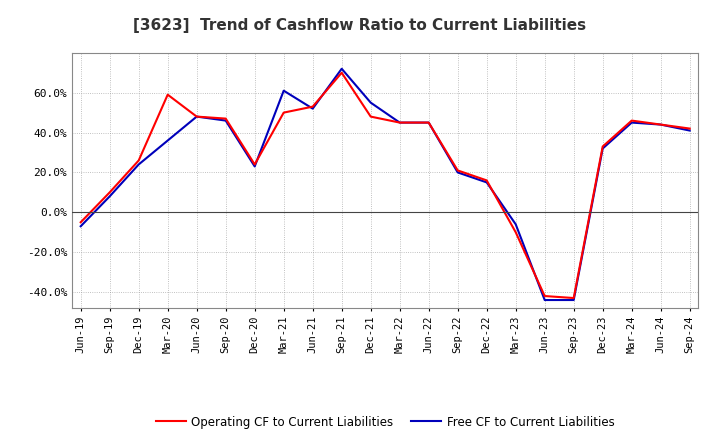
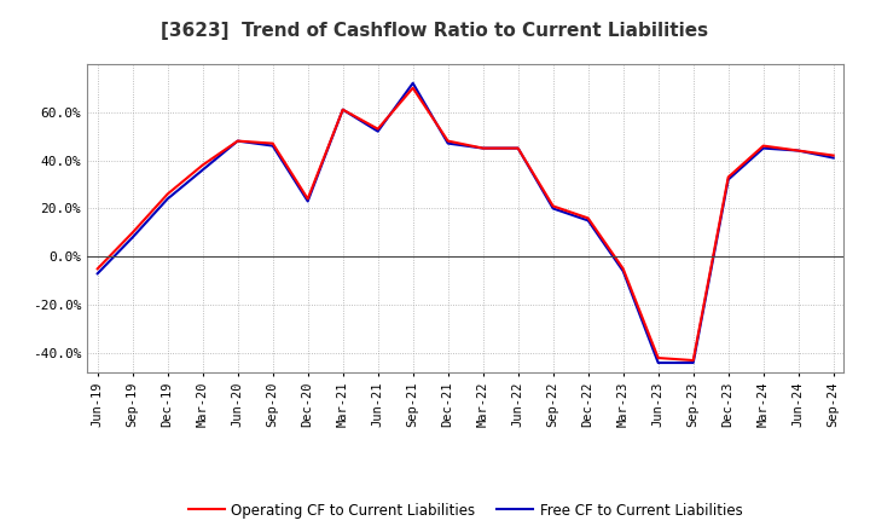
Operating CF to Current Liabilities/Mar-20: 59% -> 38%
Operating CF to Current Liabilities/Mar-21: 50% -> 61%
Free CF to Current Liabilities/Dec-21: 55% -> 47%
Operating CF to Current Liabilities/Mar-23: -10% -> -5%
